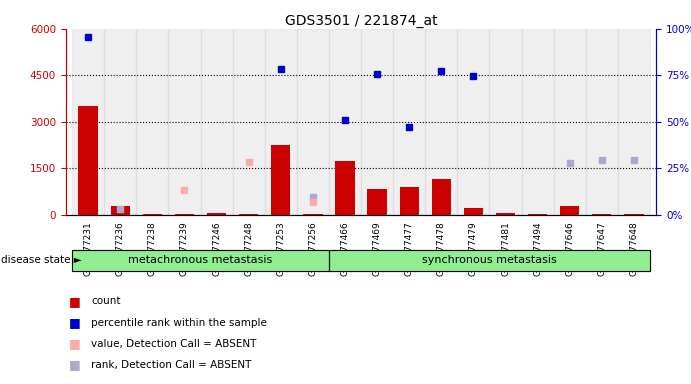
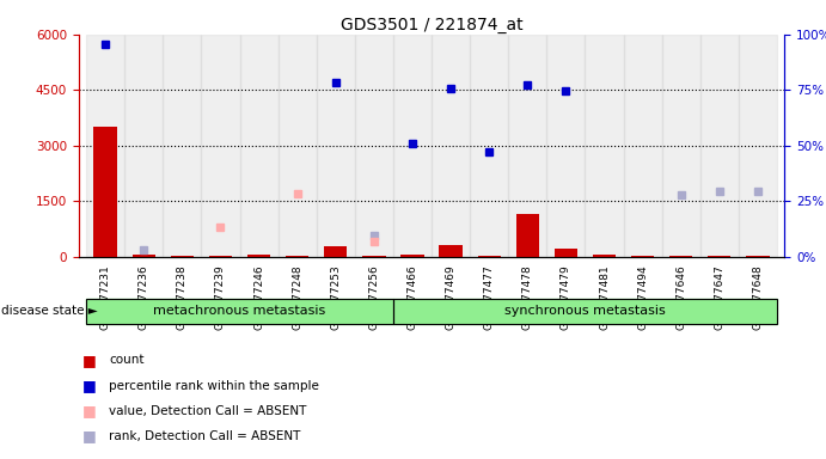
GSM277236: 300 -> 50
GSM277253: 2250 -> 280
GSM277466: 1750 -> 50
GSM277469: 850 -> 320
GSM277477: 900 -> 30
GSM277646: 300 -> 30
